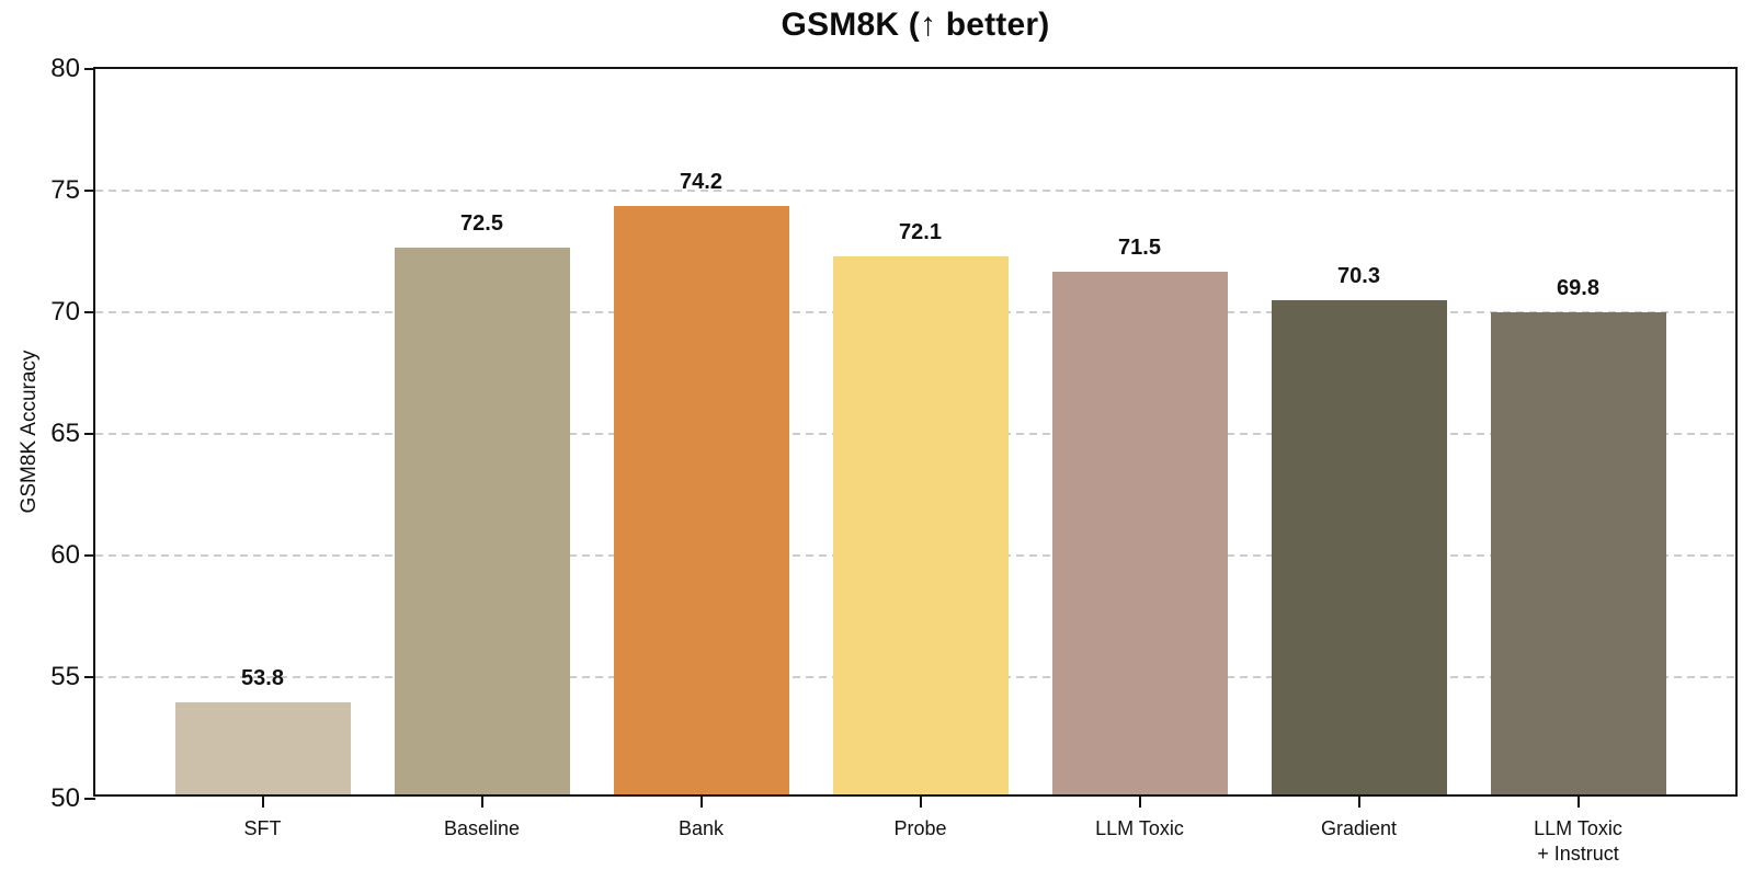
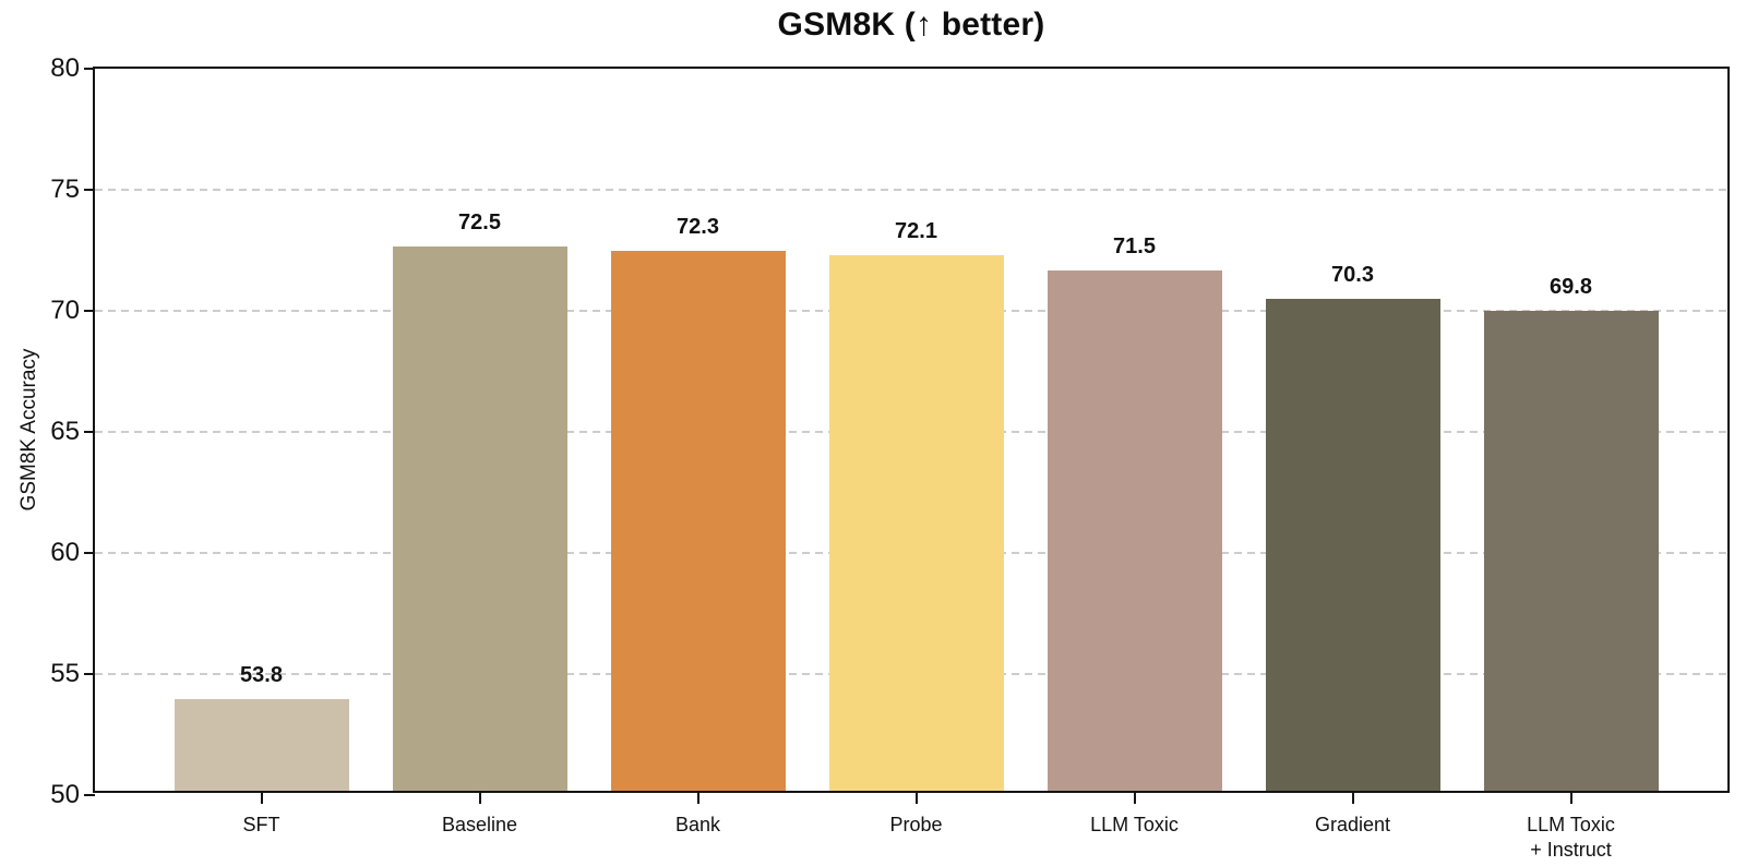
Bank: 74.2 -> 72.3
